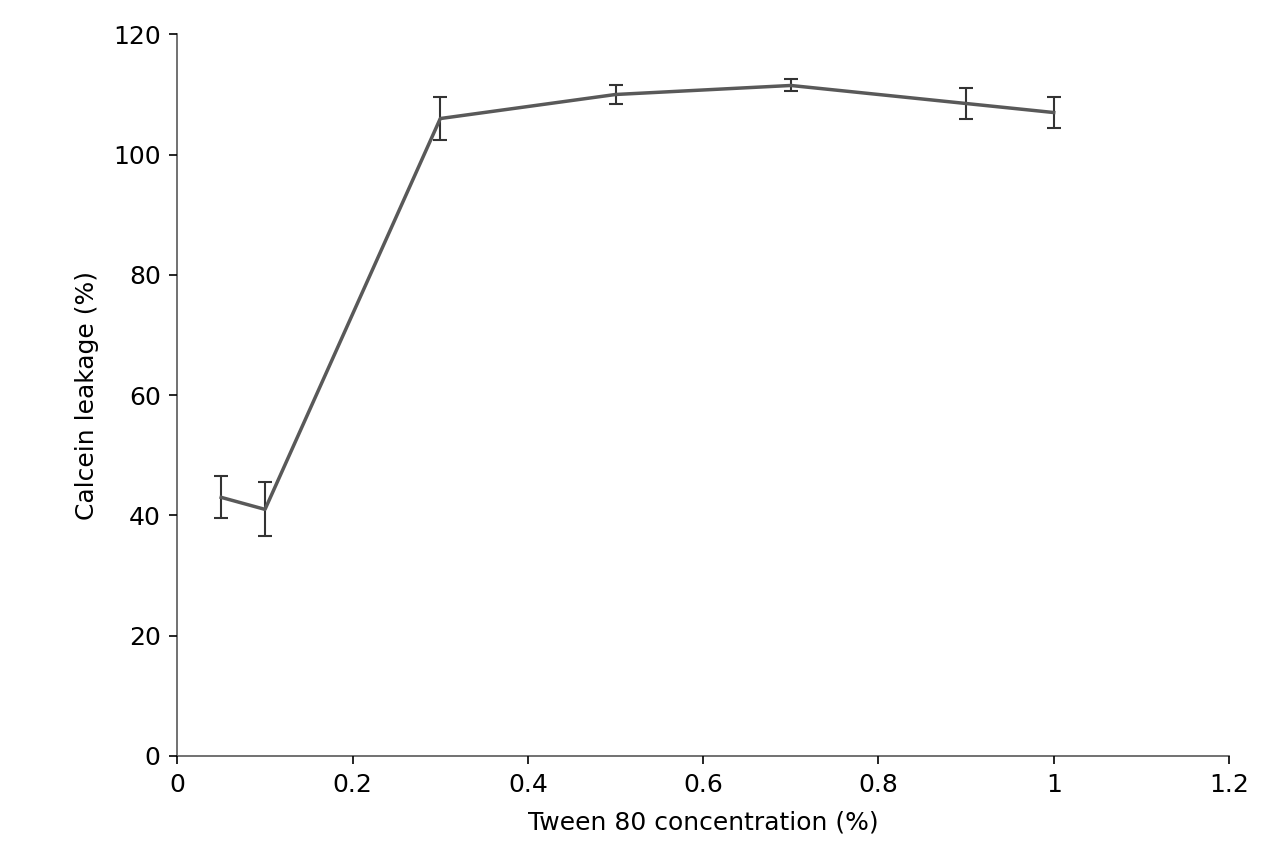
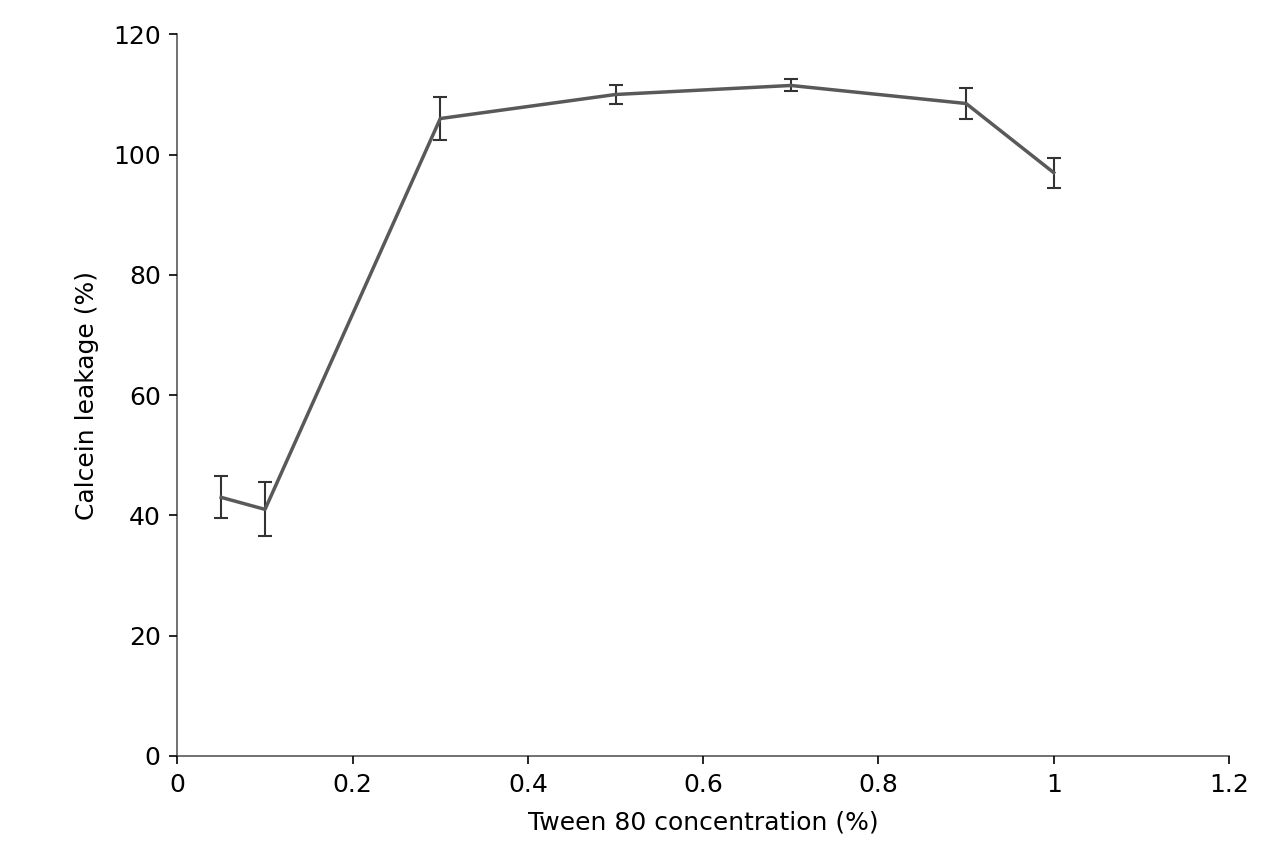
1: 107.0 -> 97.0
